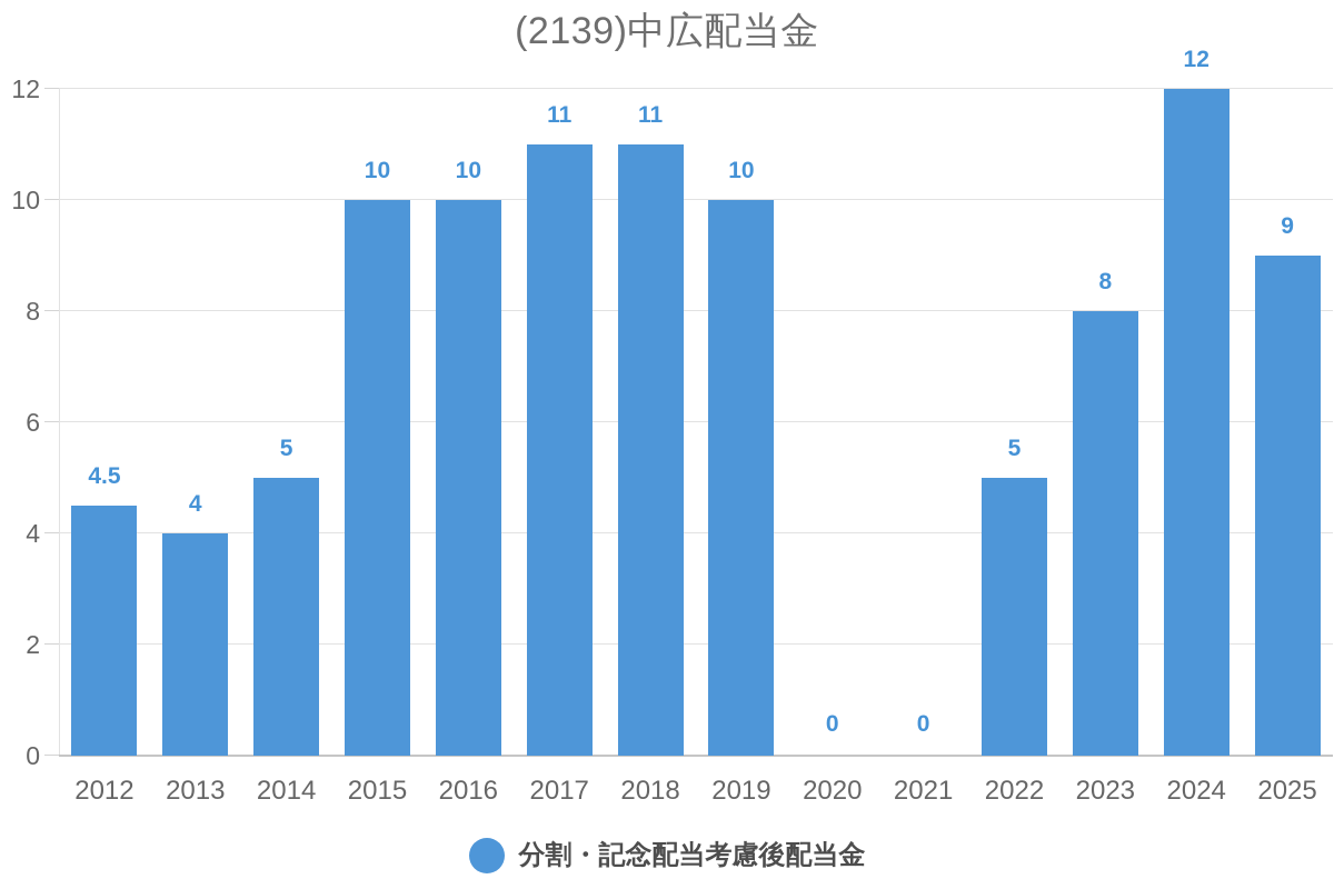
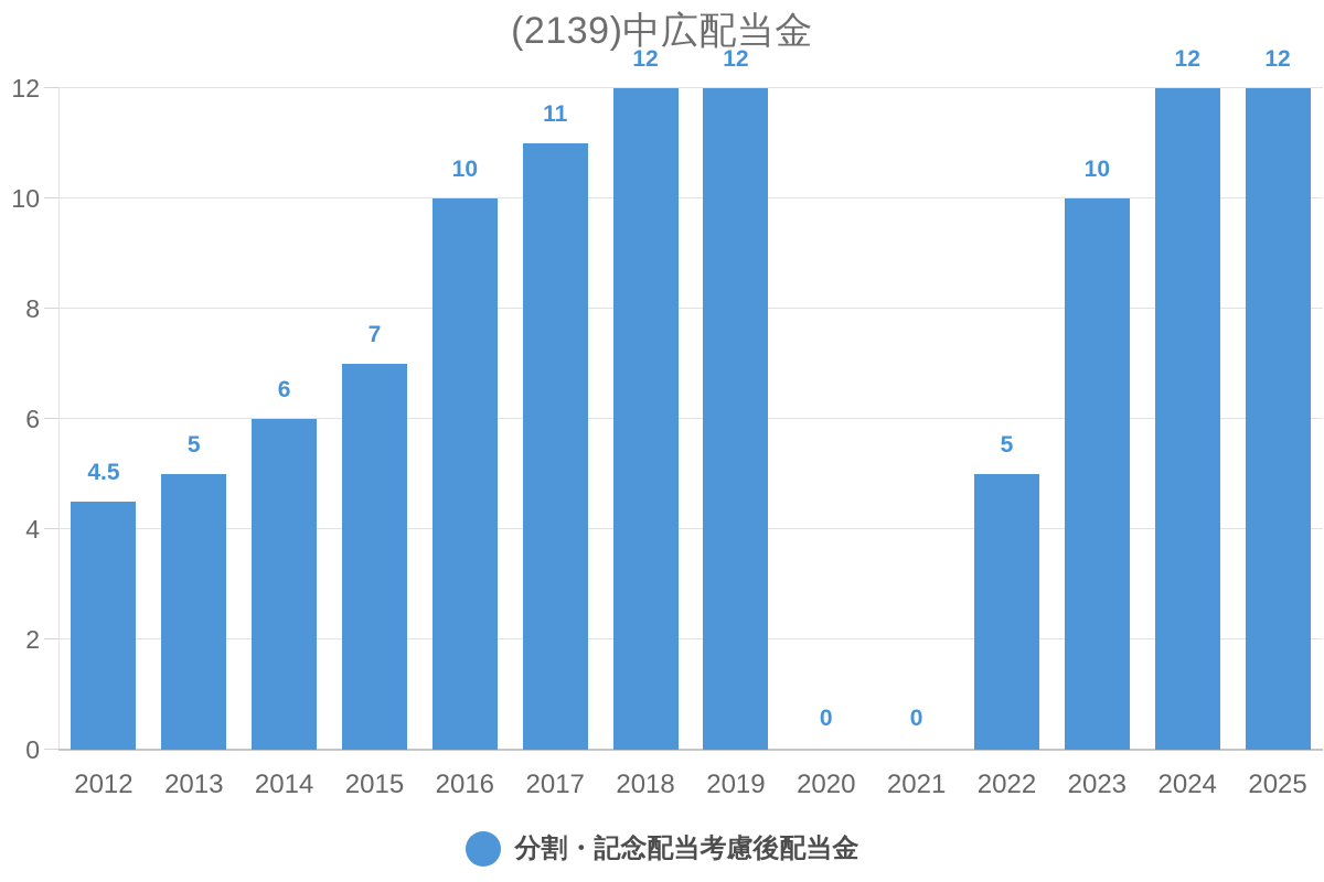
2013: 4 -> 5
2014: 5 -> 6
2015: 10 -> 7
2018: 11 -> 12
2019: 10 -> 12
2023: 8 -> 10
2025: 9 -> 12
